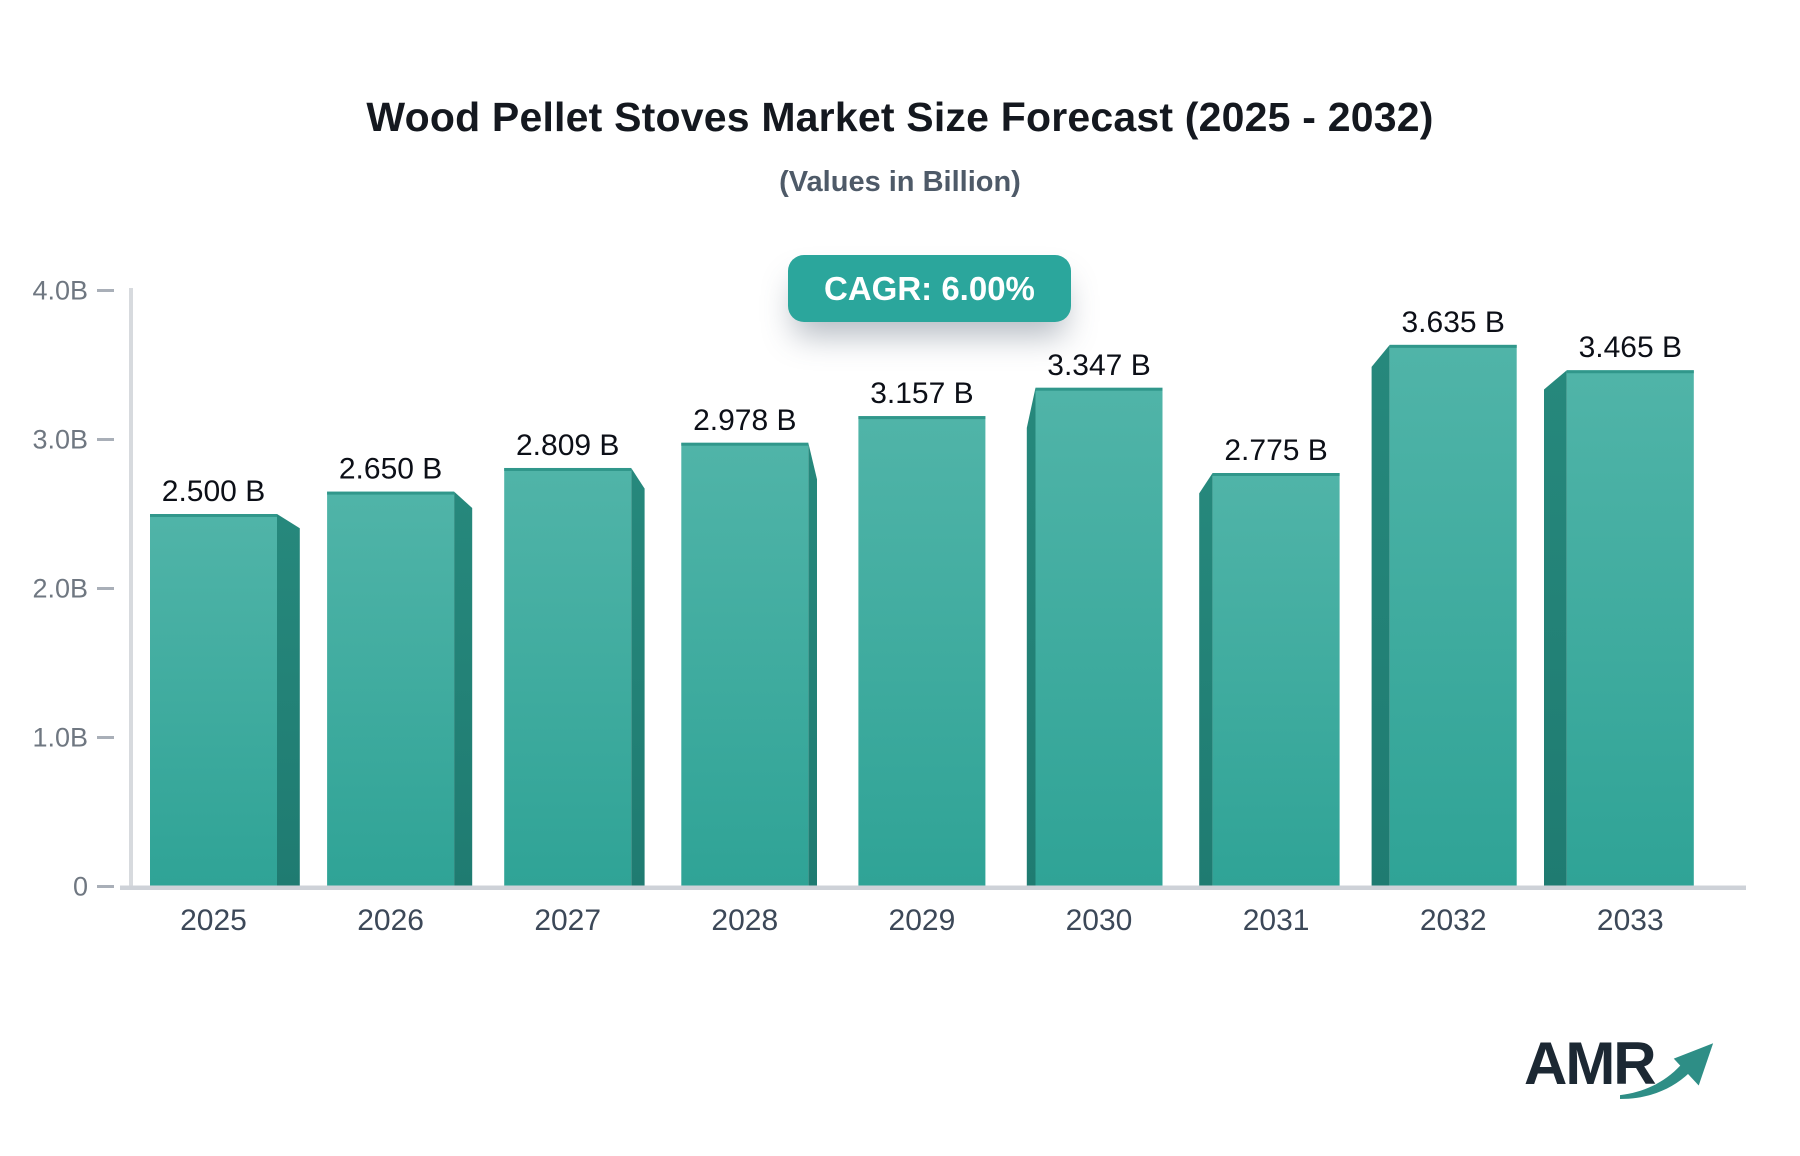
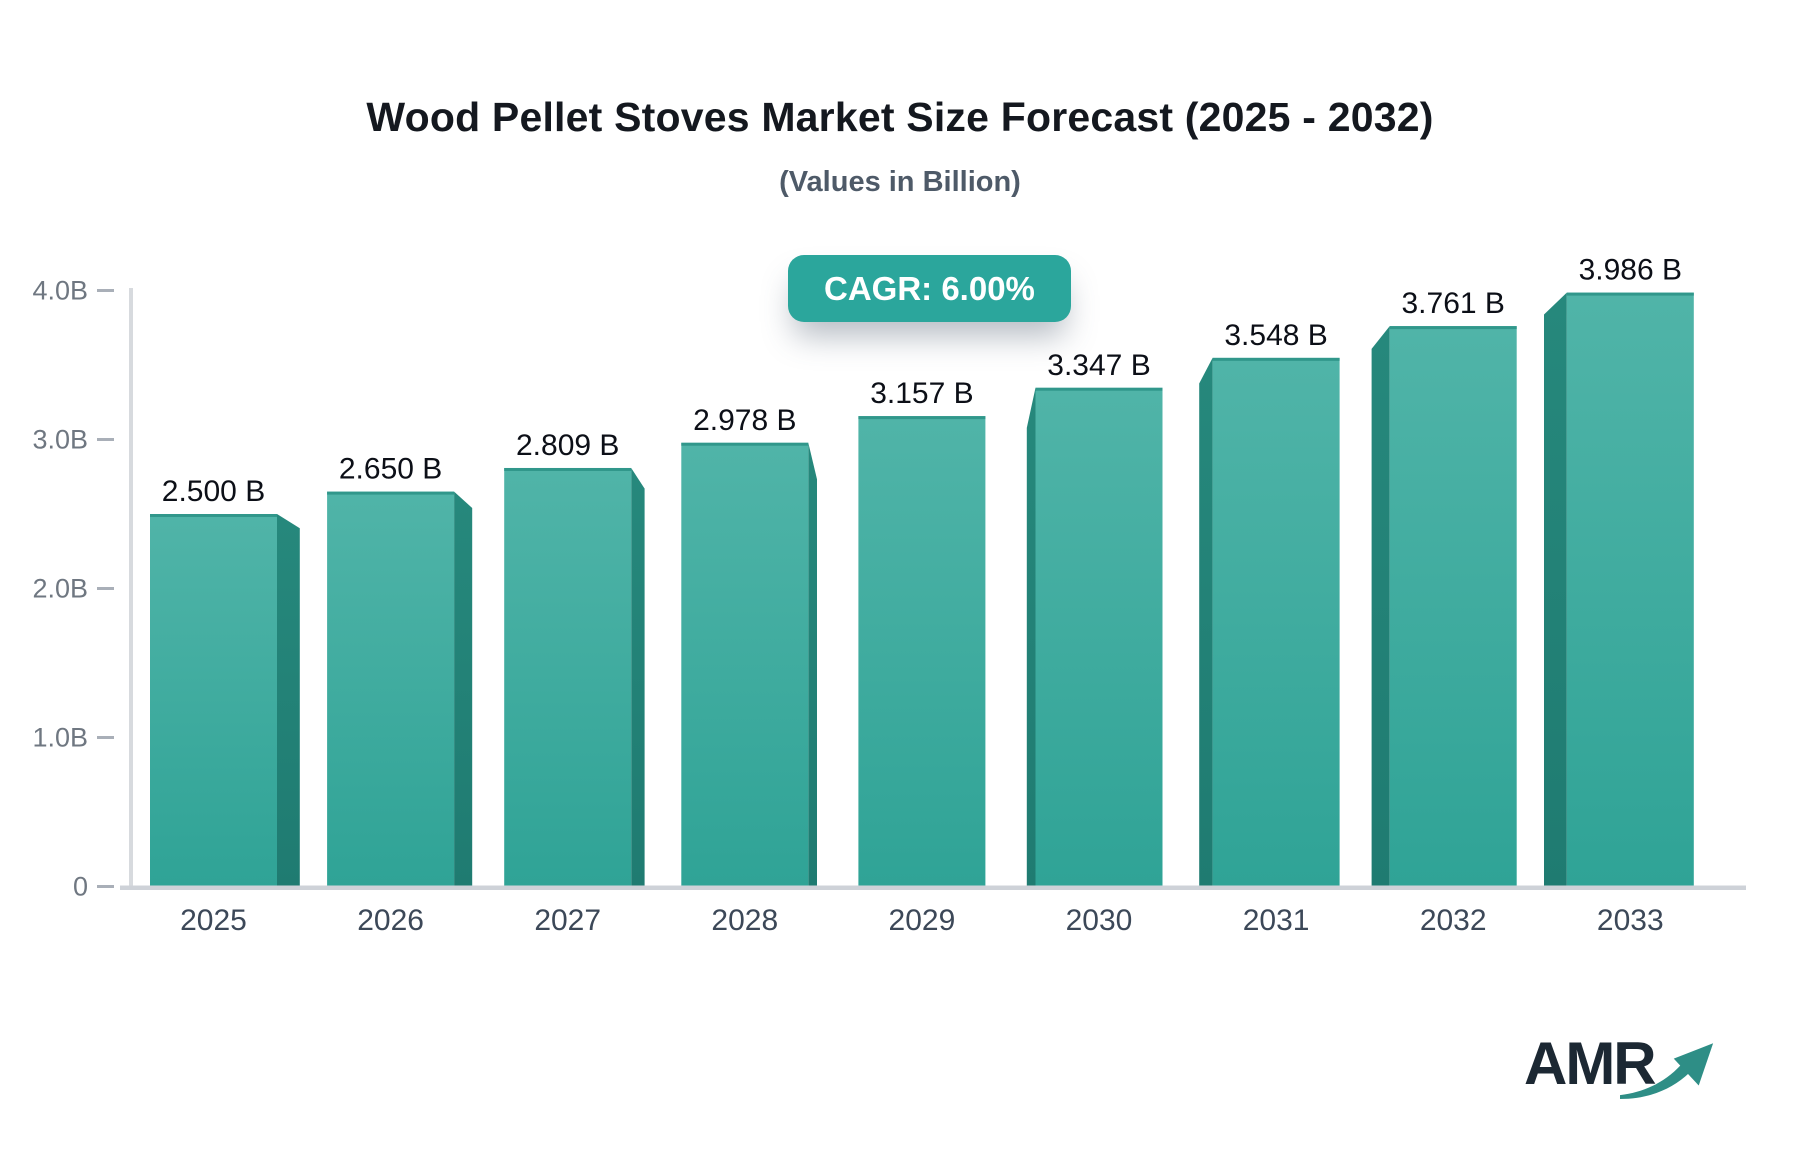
2031: 2.775 -> 3.548
2032: 3.635 -> 3.761
2033: 3.465 -> 3.986
